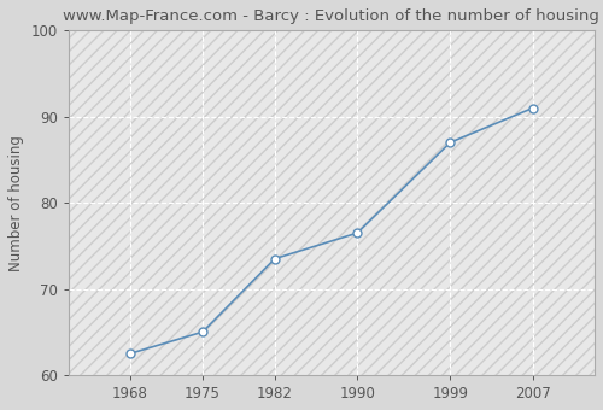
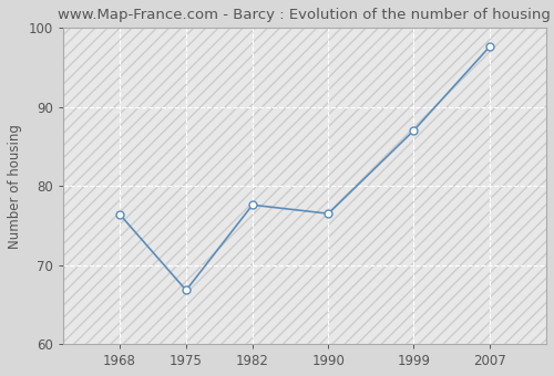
1968: 62.5 -> 76.4
1975: 65.0 -> 66.8
1982: 73.5 -> 77.6
2007: 91.0 -> 97.6
